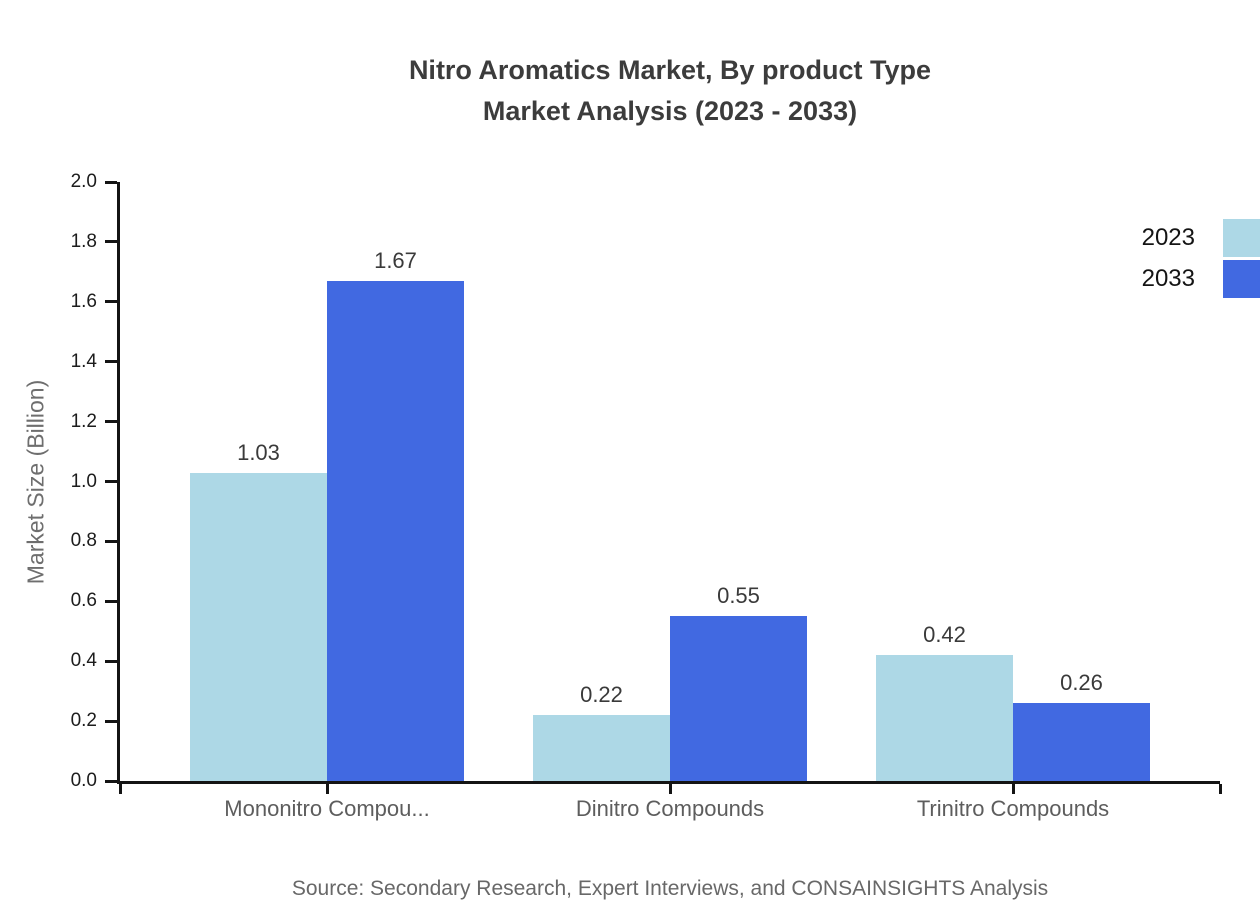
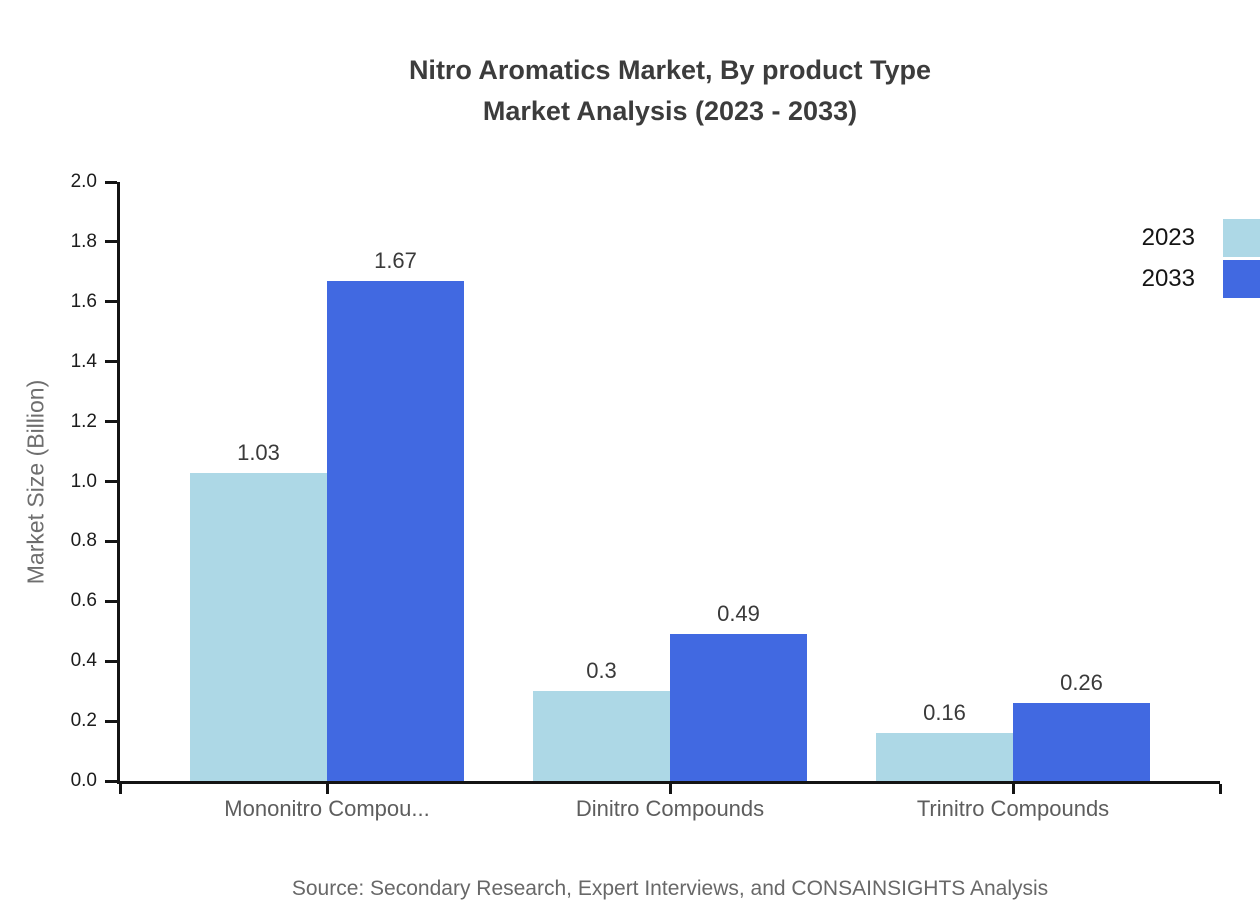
2023/Dinitro Compounds: 0.22 -> 0.3
2033/Dinitro Compounds: 0.55 -> 0.49
2023/Trinitro Compounds: 0.42 -> 0.16
